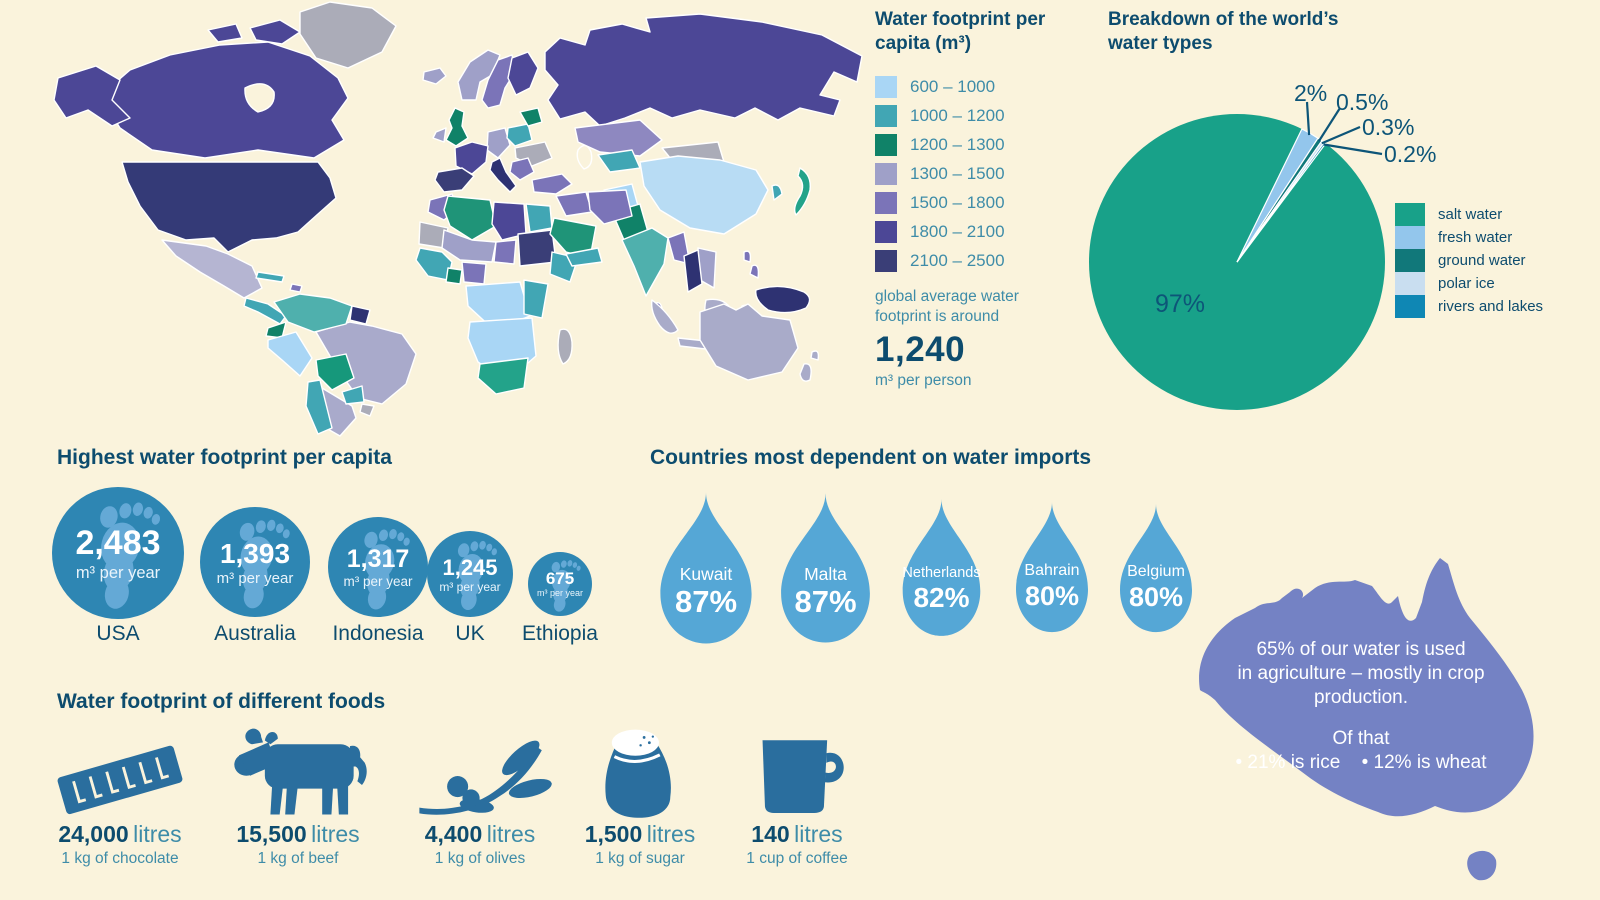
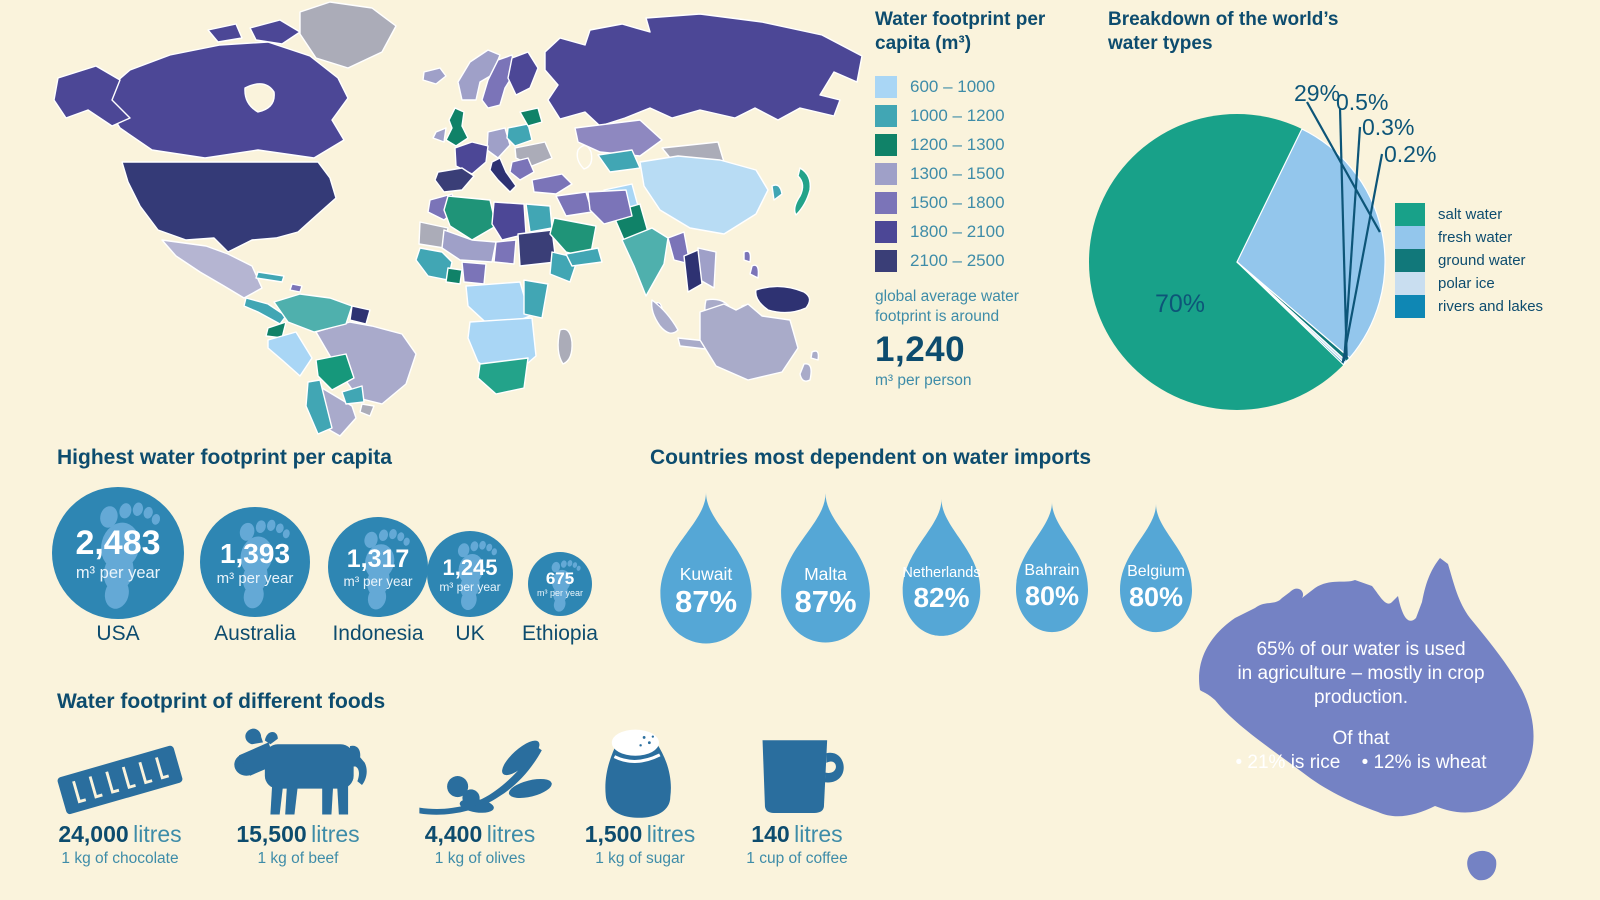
Breakdown of the world’s water types/salt water: 97% -> 70%
Breakdown of the world’s water types/fresh water: 2% -> 29%
